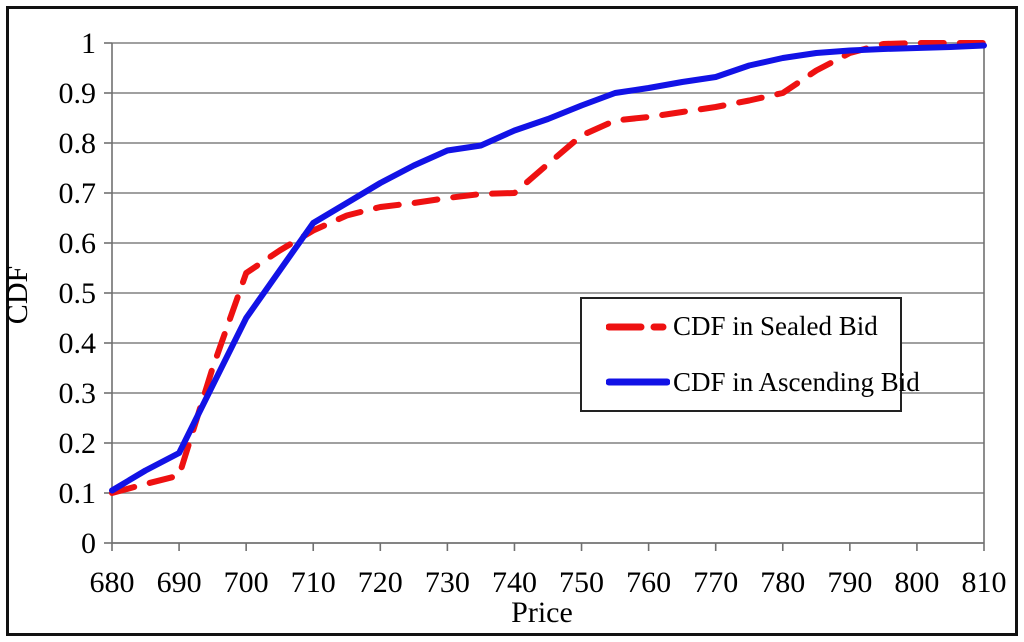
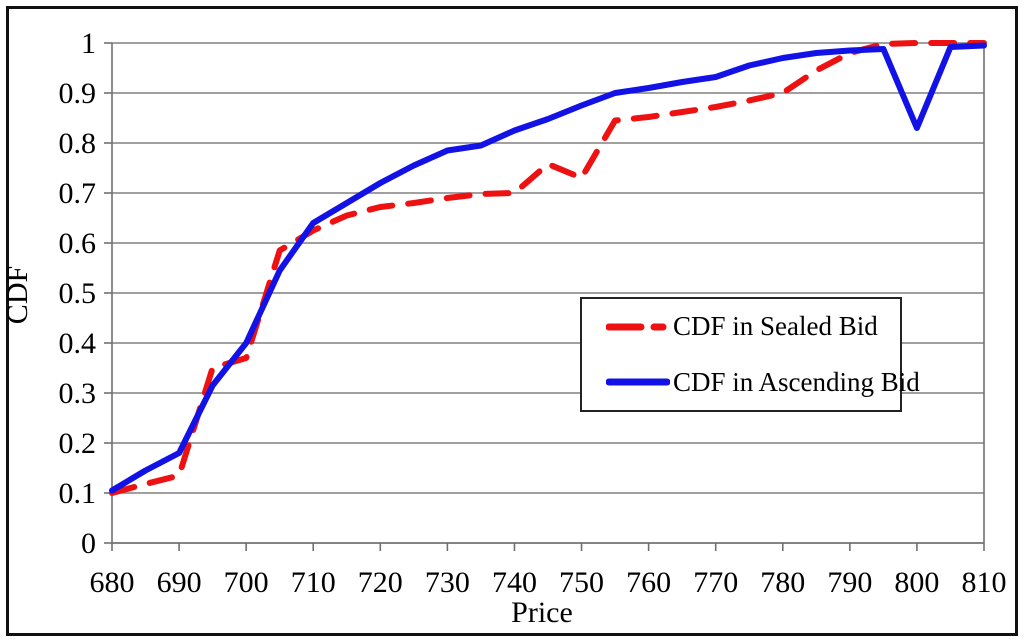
CDF in Sealed Bid/700: 0.54 -> 0.37
CDF in Ascending Bid/700: 0.45 -> 0.40
CDF in Sealed Bid/750: 0.81 -> 0.73
CDF in Ascending Bid/800: 0.99 -> 0.83
